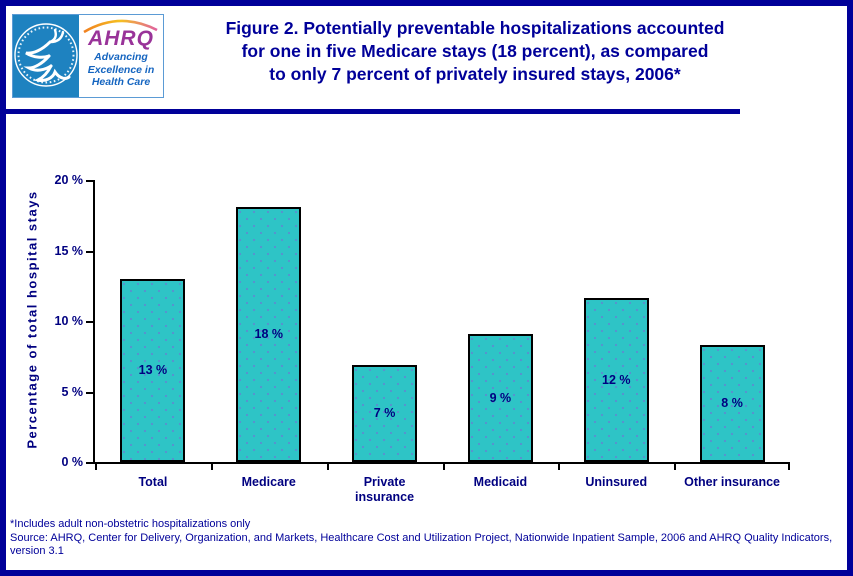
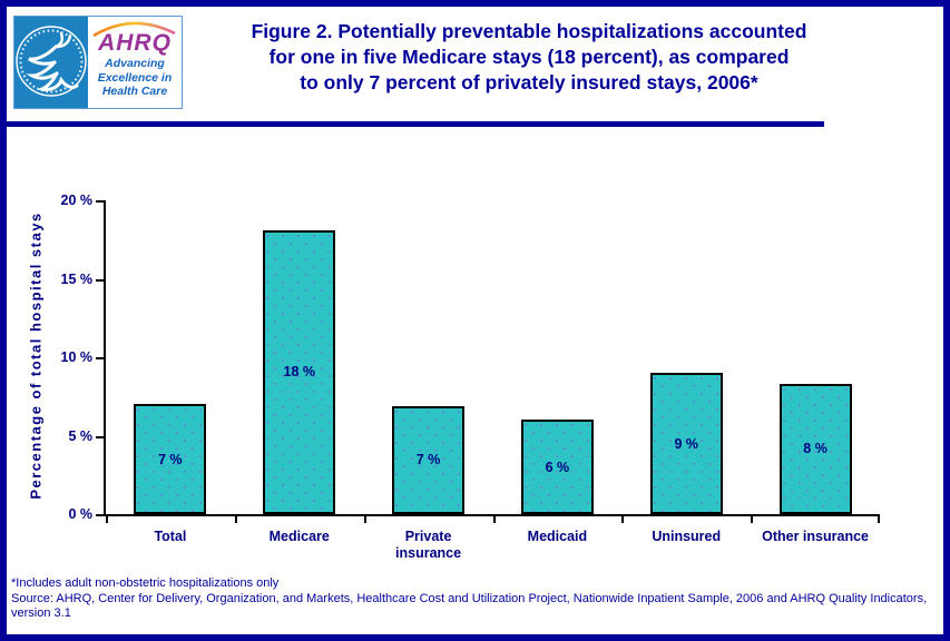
Total: 13 -> 7
Medicaid: 9 -> 6
Uninsured: 12 -> 9
